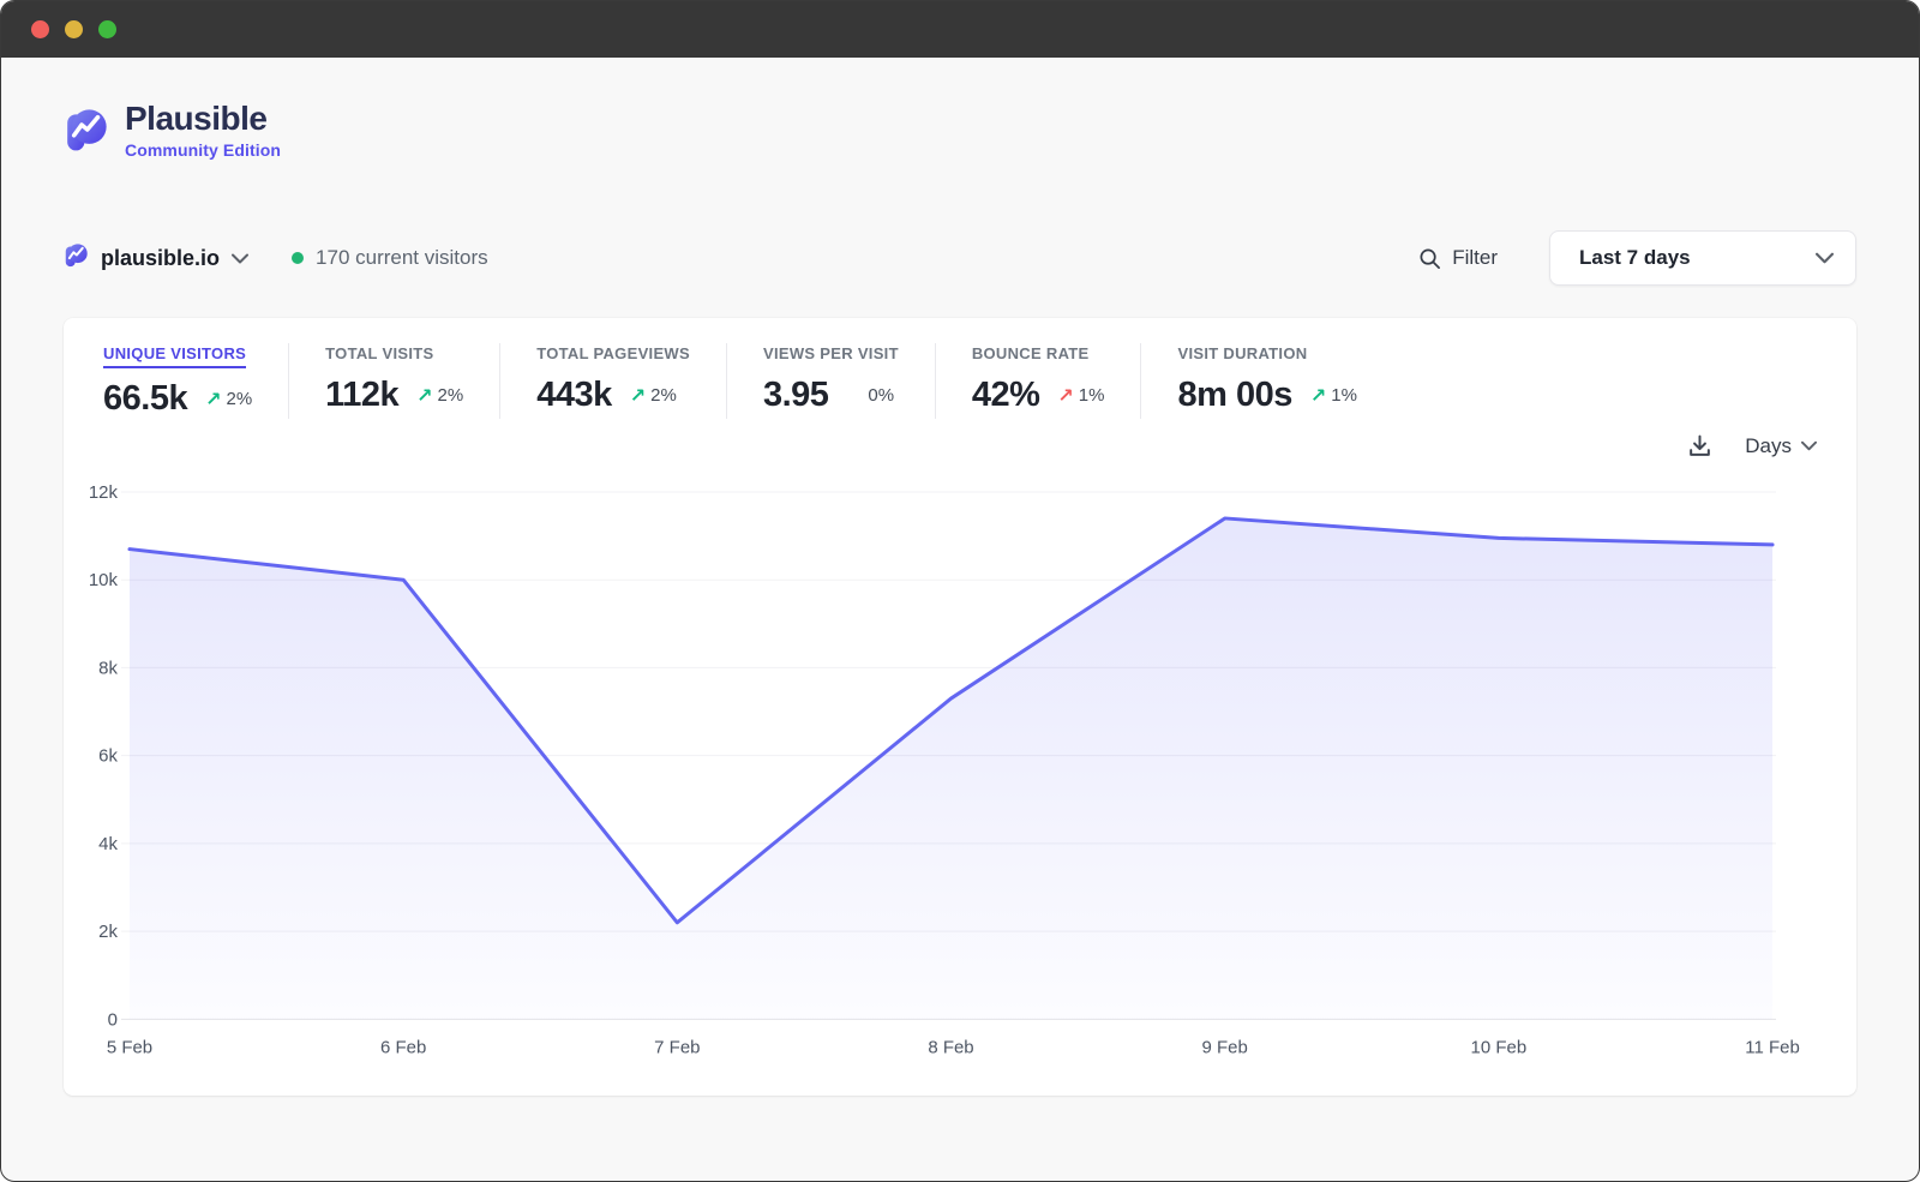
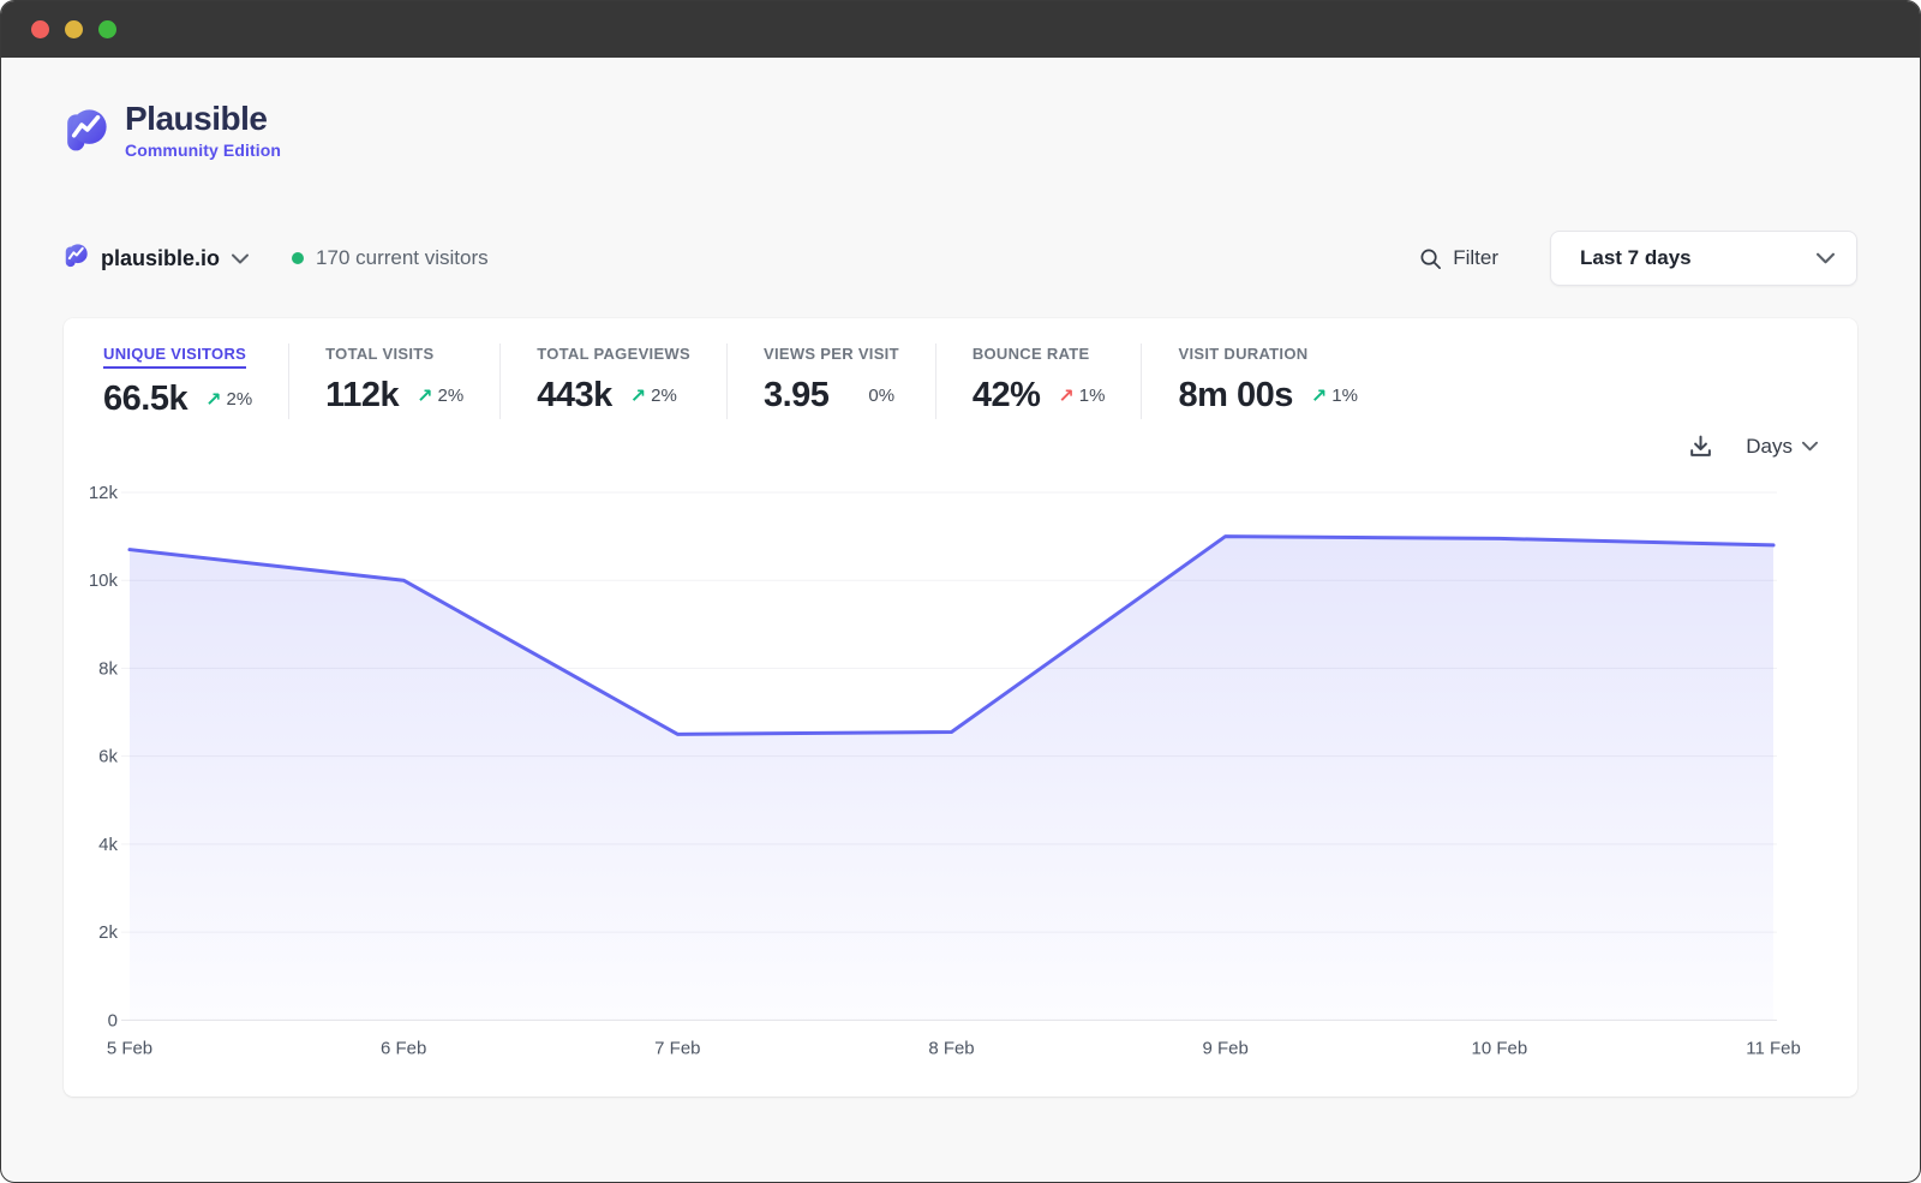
7 Feb: 2.2k -> 6.5k
8 Feb: 7.3k -> 6.6k
9 Feb: 11.4k -> 11.0k
